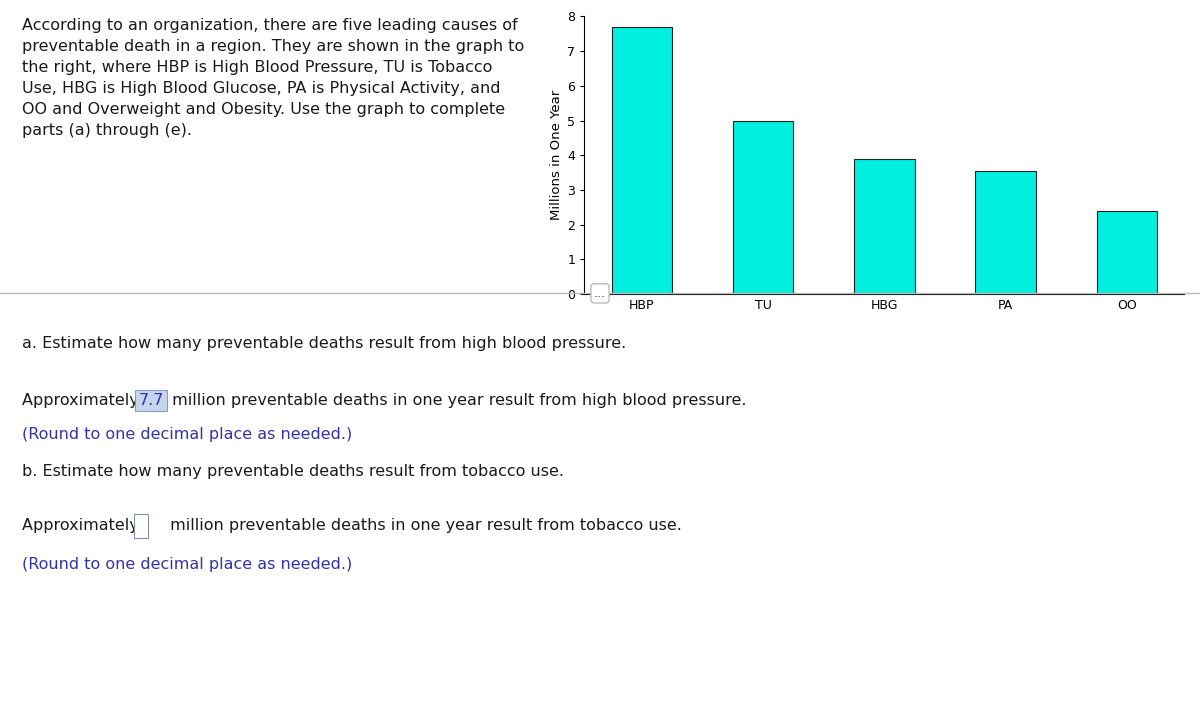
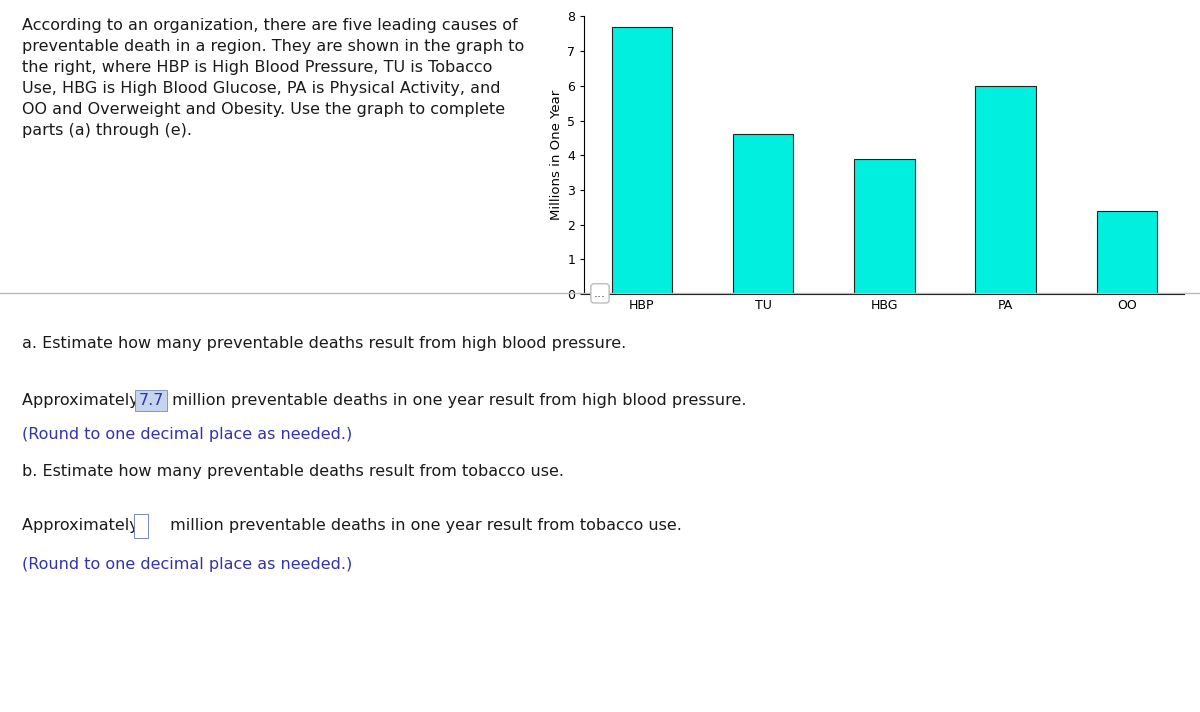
TU: 5.00 -> 4.60
PA: 3.55 -> 6.00
